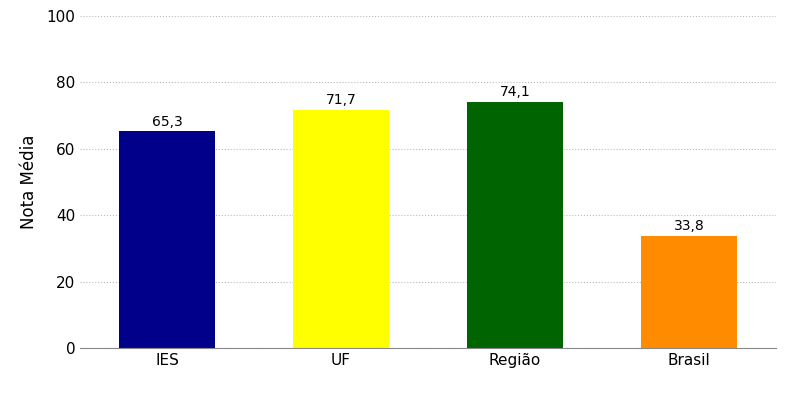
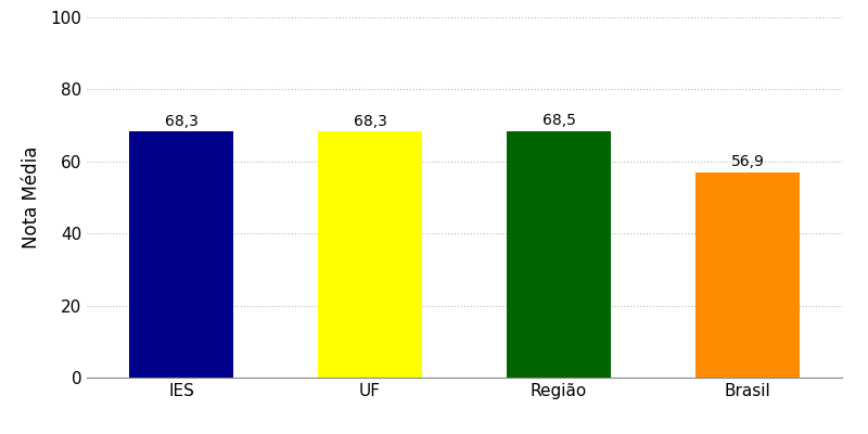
IES: 65,3 -> 68,3
UF: 71,7 -> 68,3
Região: 74,1 -> 68,5
Brasil: 33,8 -> 56,9
